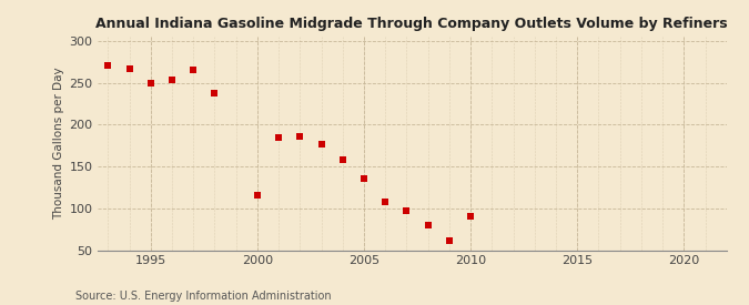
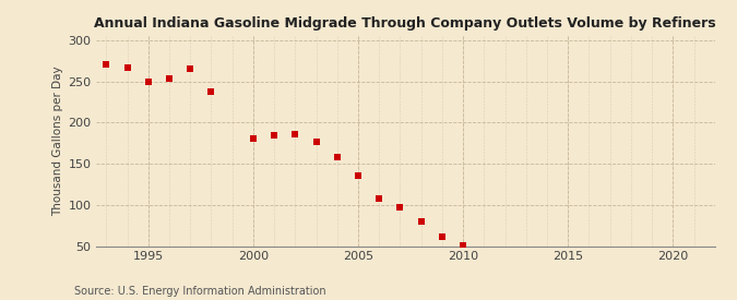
2000: 116 -> 181
2010: 90 -> 51
